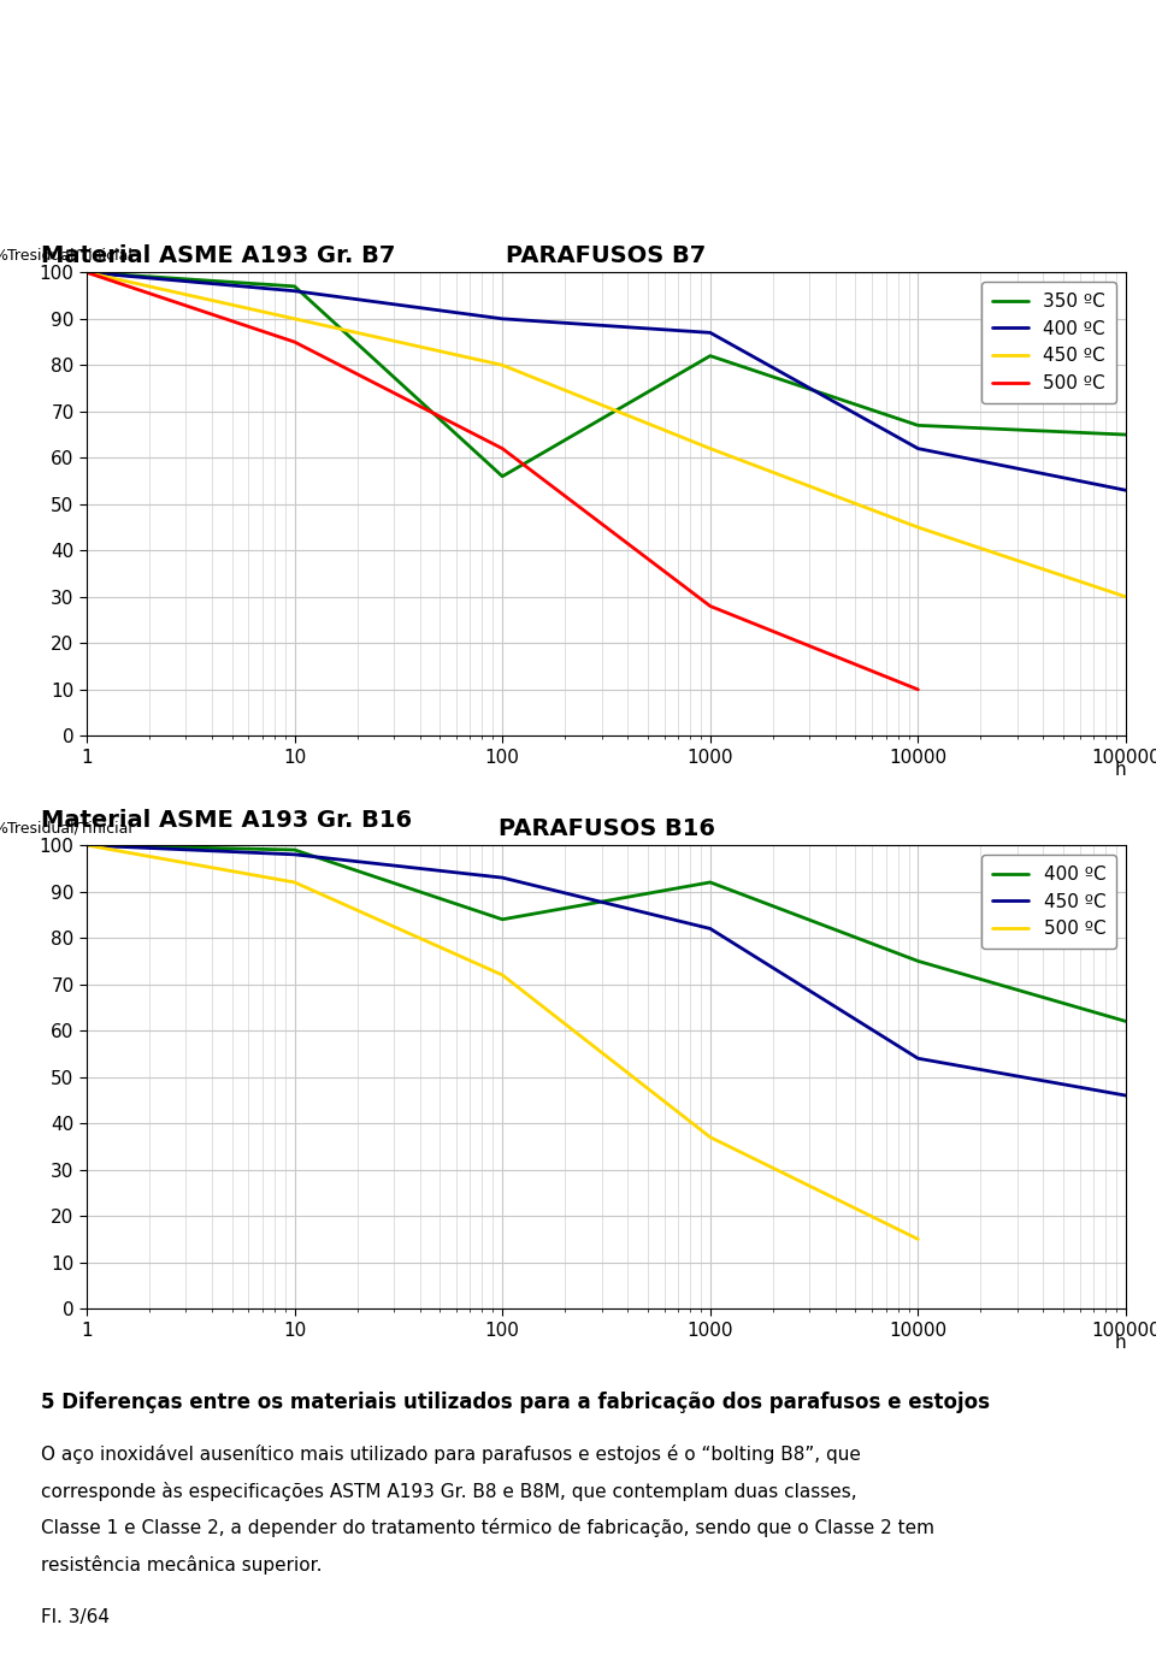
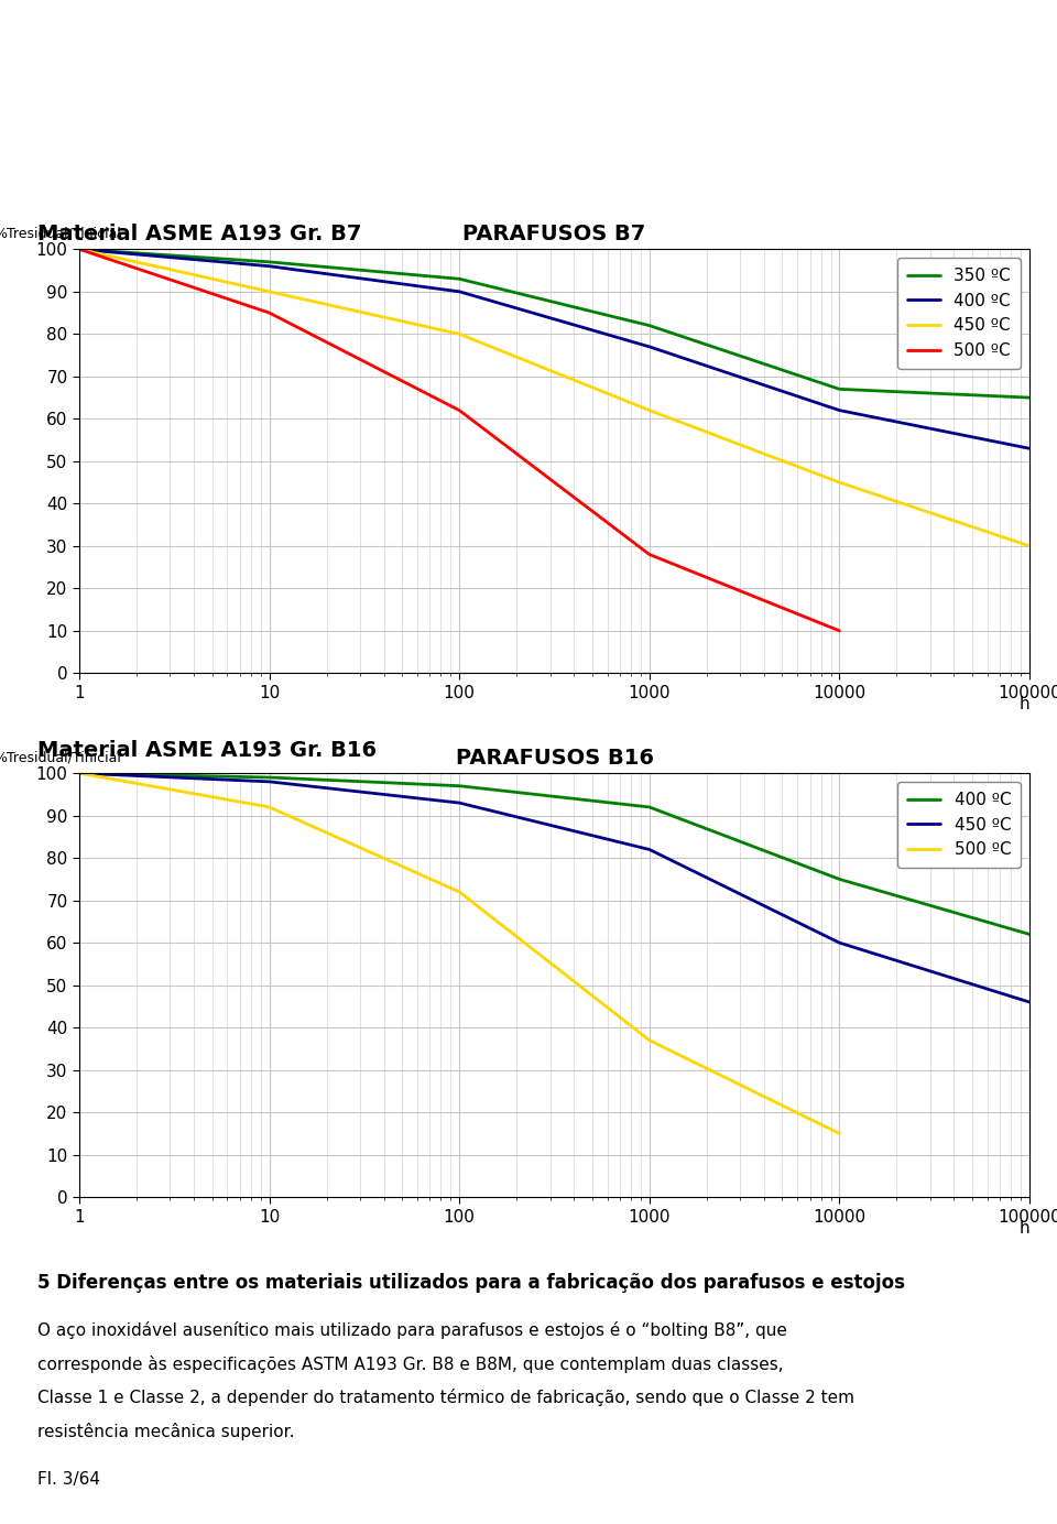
PARAFUSOS B7/350 ºC/100: 56 -> 93
PARAFUSOS B7/400 ºC/1000: 87 -> 77
PARAFUSOS B16/400 ºC/100: 84 -> 97
PARAFUSOS B16/450 ºC/10000: 54 -> 60
